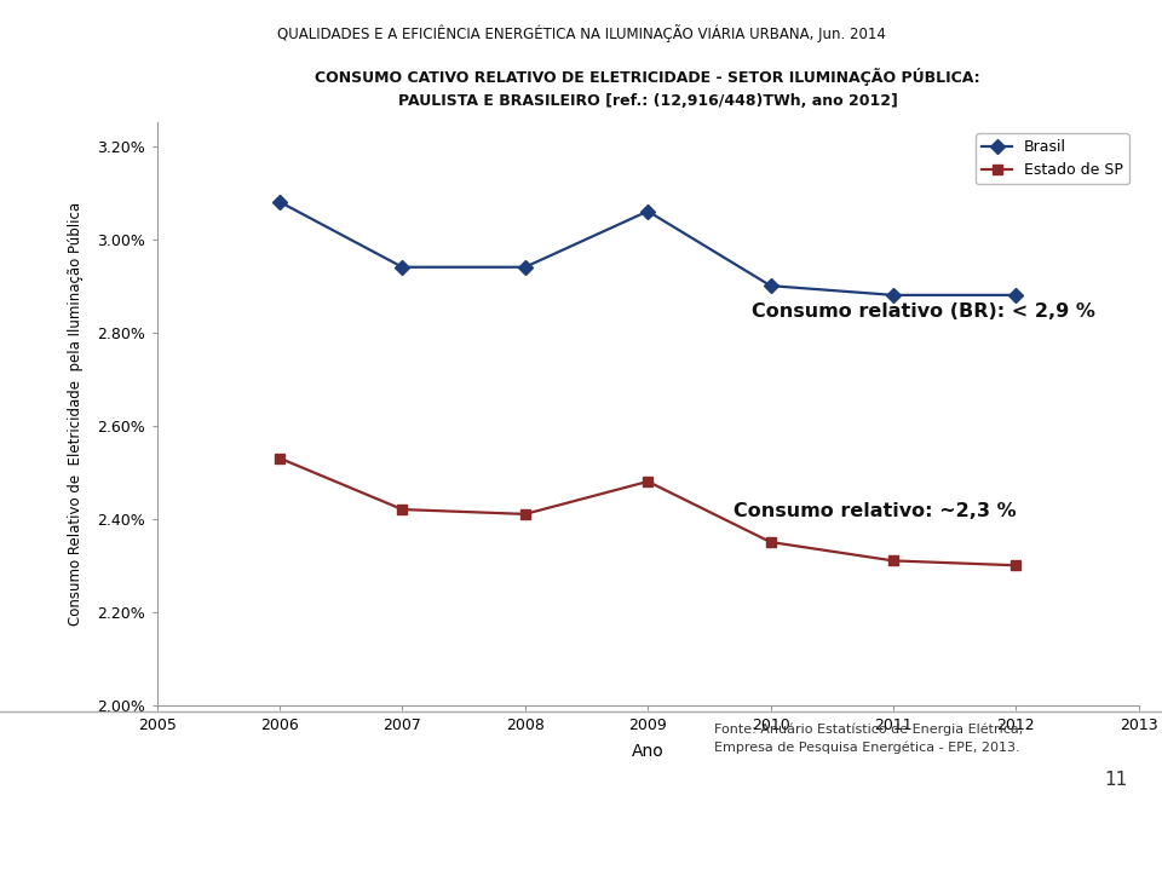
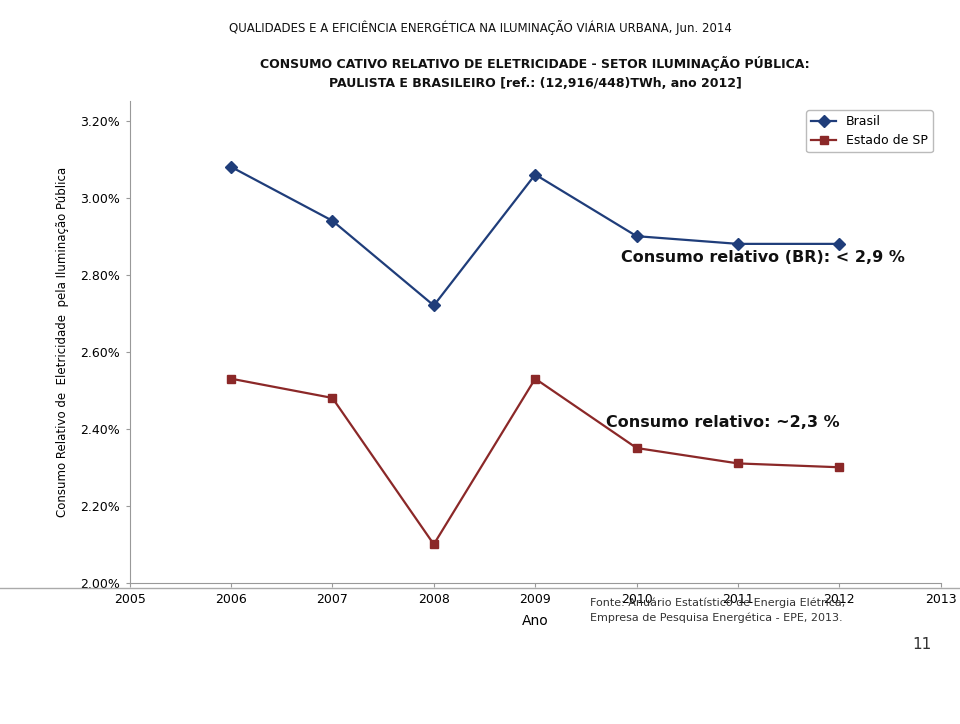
Estado de SP/2007: 2.42% -> 2.48%
Brasil/2008: 2.94% -> 2.72%
Estado de SP/2008: 2.41% -> 2.10%
Estado de SP/2009: 2.48% -> 2.53%
